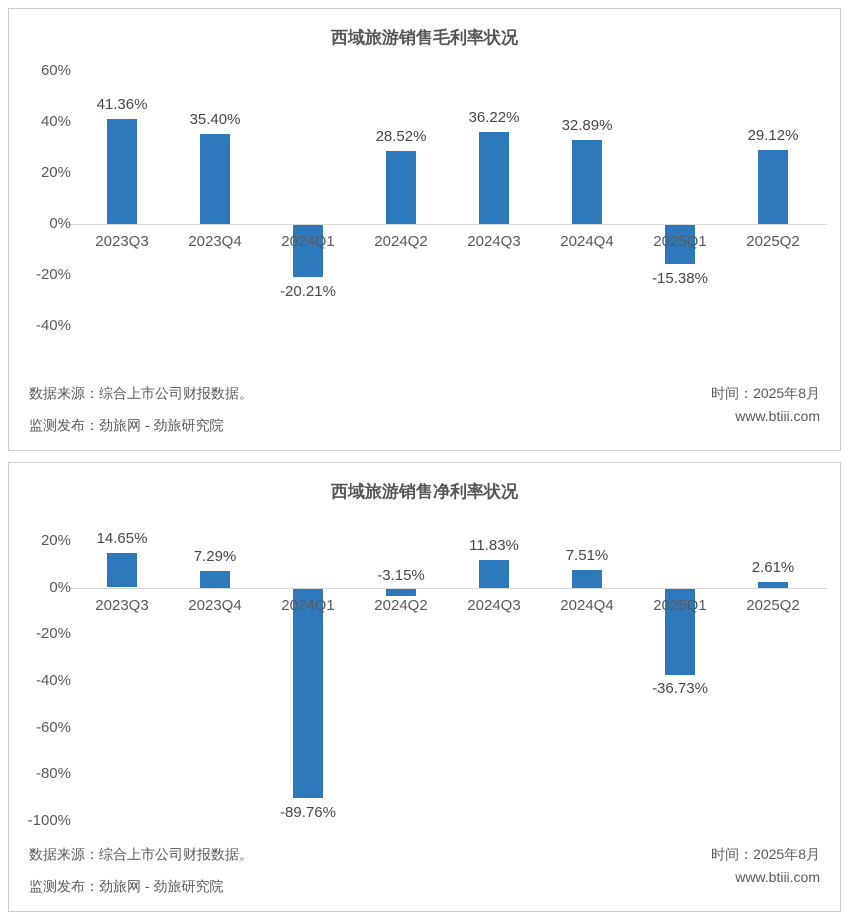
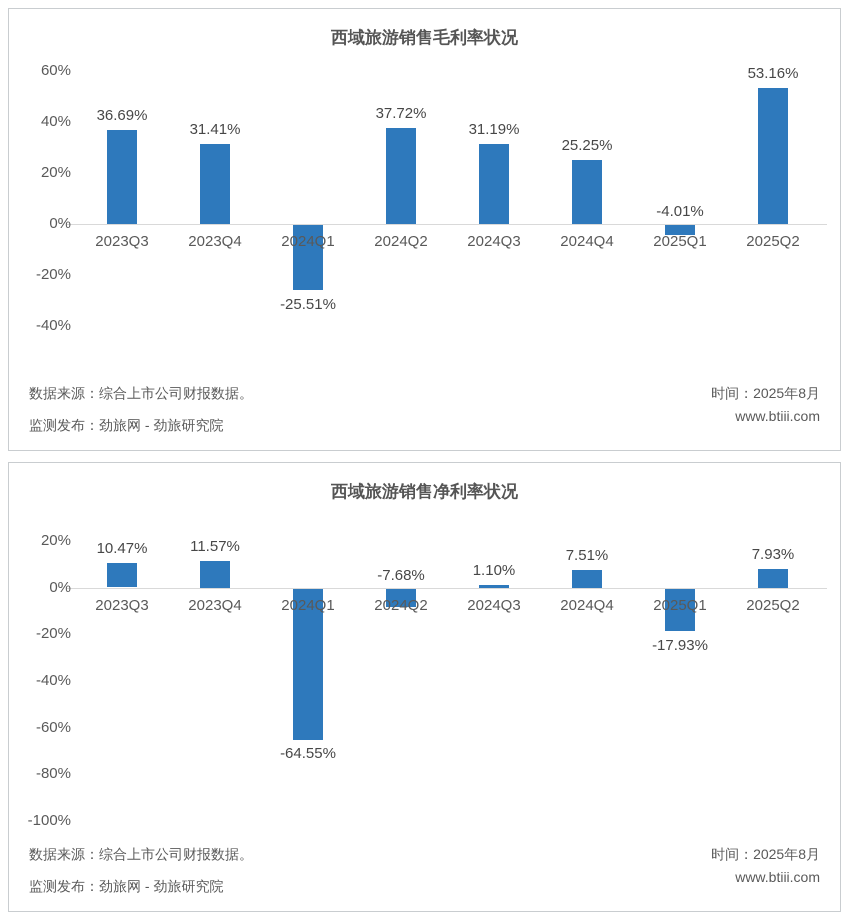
西域旅游销售毛利率状况/2023Q3: 41.36% -> 36.69%
西域旅游销售毛利率状况/2023Q4: 35.40% -> 31.41%
西域旅游销售毛利率状况/2024Q1: -20.21% -> -25.51%
西域旅游销售毛利率状况/2024Q2: 28.52% -> 37.72%
西域旅游销售毛利率状况/2024Q3: 36.22% -> 31.19%
西域旅游销售毛利率状况/2024Q4: 32.89% -> 25.25%
西域旅游销售毛利率状况/2025Q1: -15.38% -> -4.01%
西域旅游销售毛利率状况/2025Q2: 29.12% -> 53.16%
西域旅游销售净利率状况/2023Q3: 14.65% -> 10.47%
西域旅游销售净利率状况/2023Q4: 7.29% -> 11.57%
西域旅游销售净利率状况/2024Q1: -89.76% -> -64.55%
西域旅游销售净利率状况/2024Q2: -3.15% -> -7.68%
西域旅游销售净利率状况/2024Q3: 11.83% -> 1.10%
西域旅游销售净利率状况/2025Q1: -36.73% -> -17.93%
西域旅游销售净利率状况/2025Q2: 2.61% -> 7.93%
